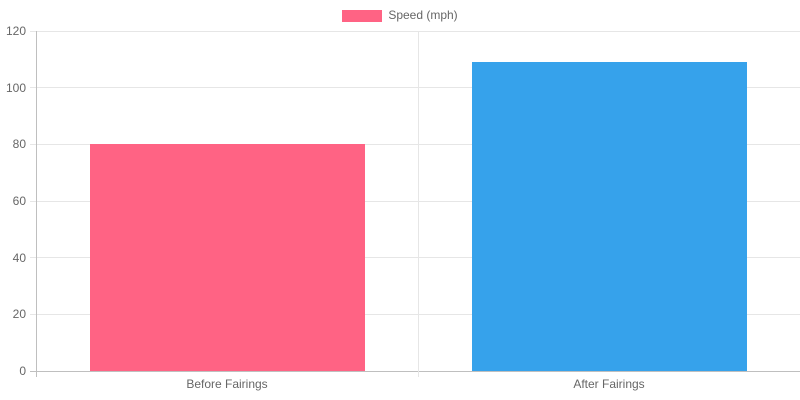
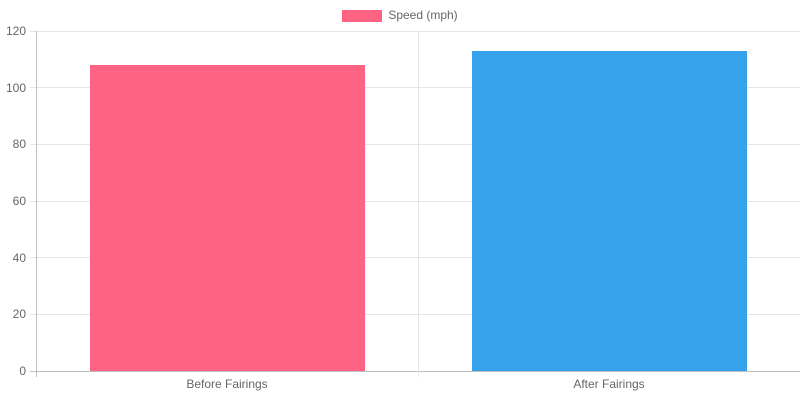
Before Fairings: 80 -> 108
After Fairings: 109 -> 113
